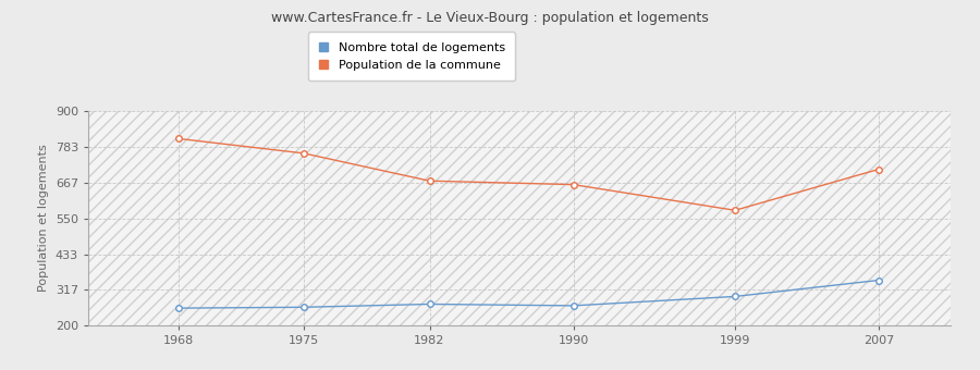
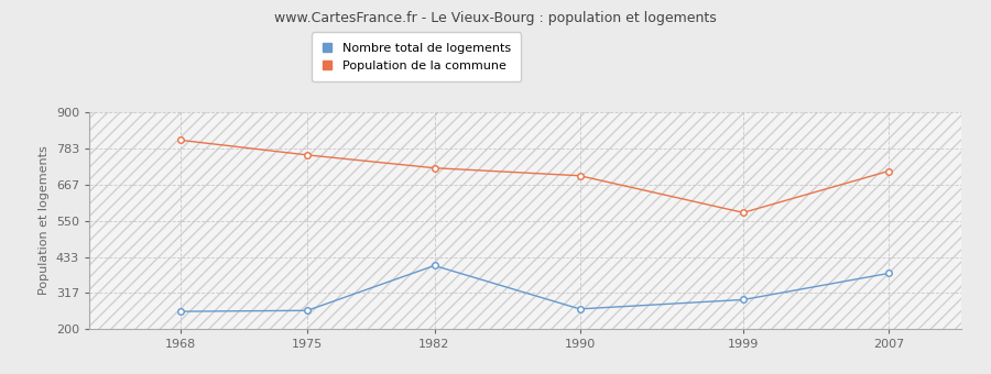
Nombre total de logements/1982: 270 -> 405
Population de la commune/1982: 672 -> 720
Population de la commune/1990: 660 -> 695
Nombre total de logements/2007: 348 -> 380
